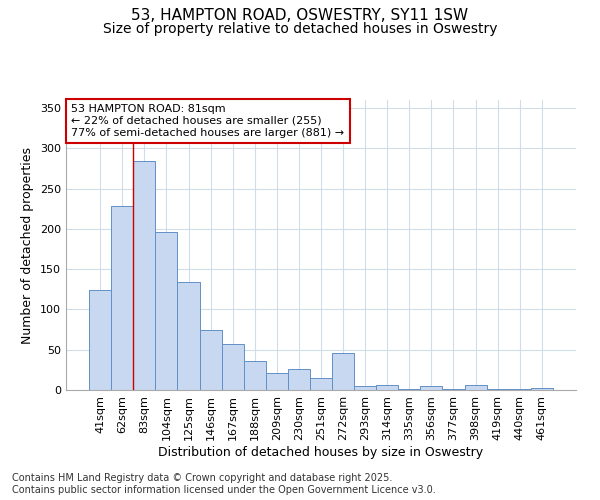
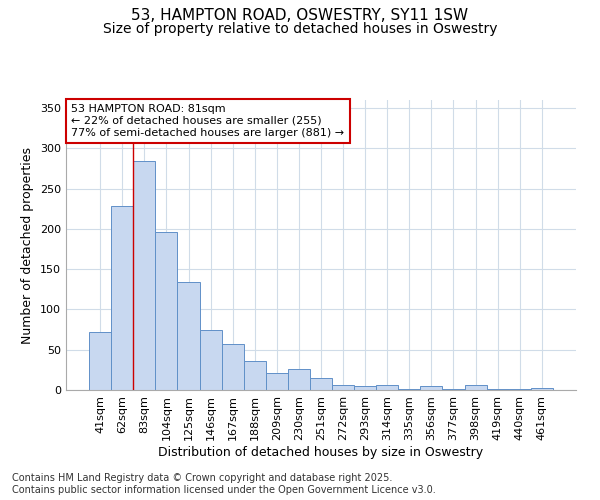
41sqm: 124 -> 72
272sqm: 46 -> 6
